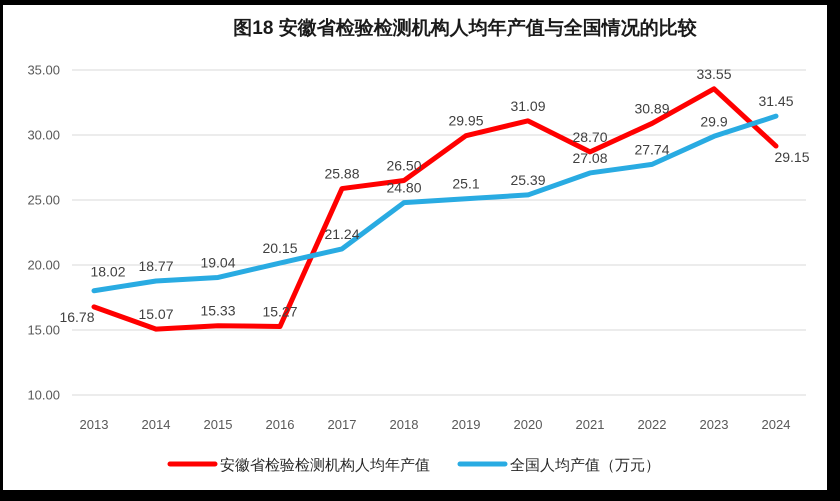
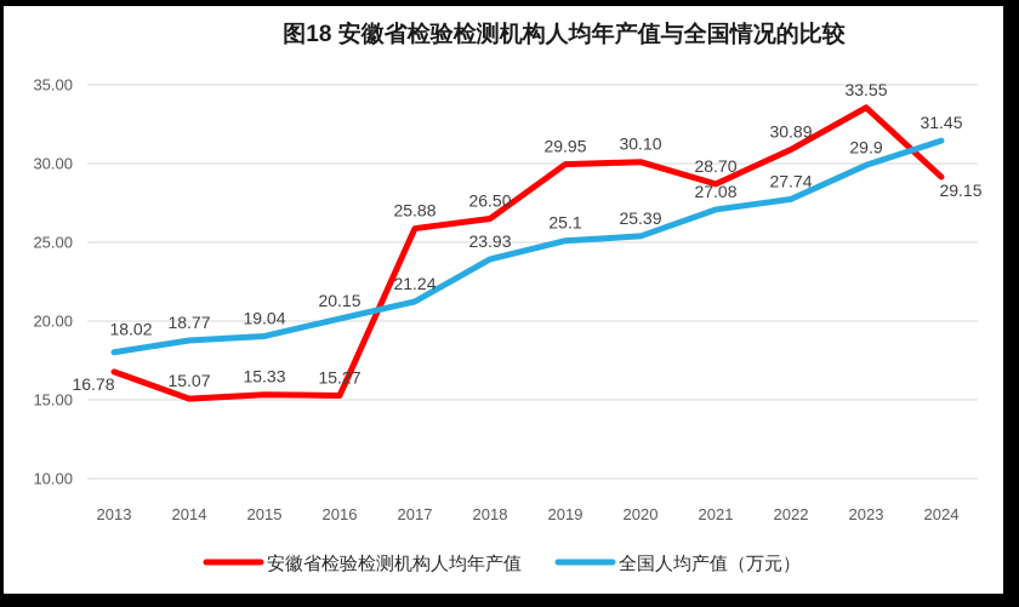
全国人均产值（万元）/2018: 24.80 -> 23.93
安徽省检验检测机构人均年产值/2020: 31.09 -> 30.10
